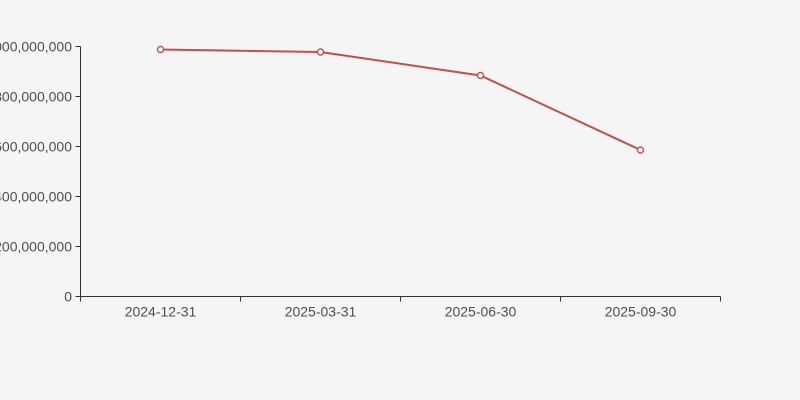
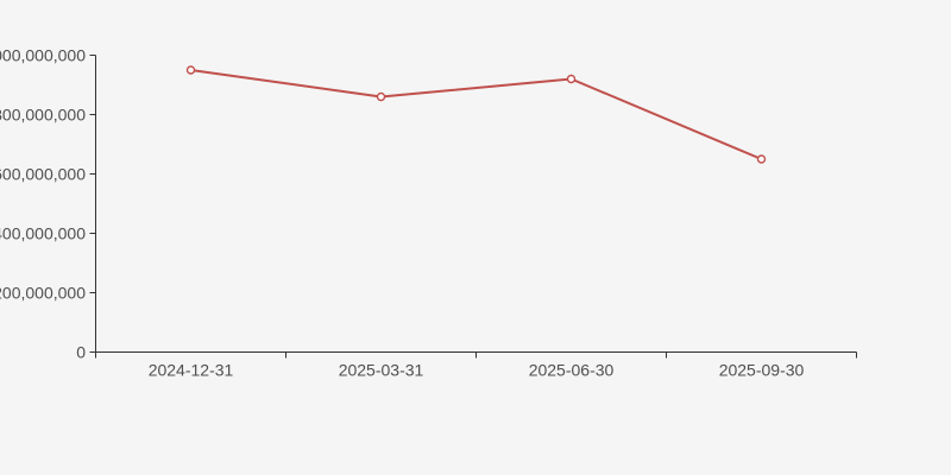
2024-12-31: 990000000 -> 950000000
2025-03-31: 980000000 -> 860000000
2025-06-30: 880000000 -> 920000000
2025-09-30: 590000000 -> 650000000
